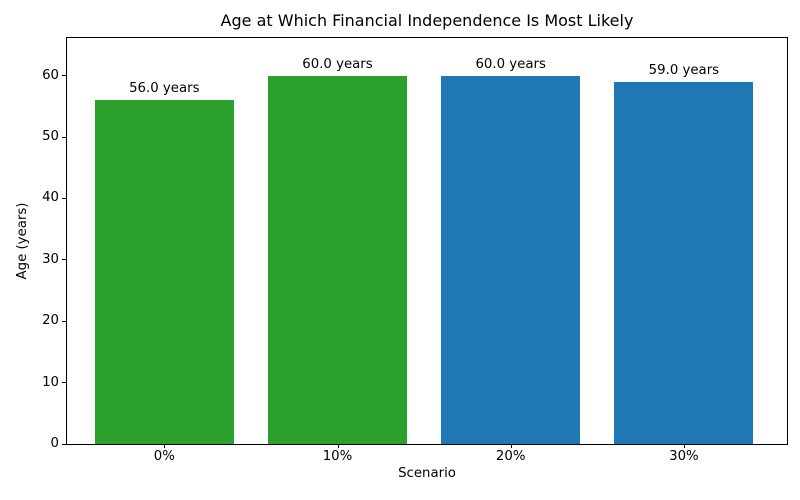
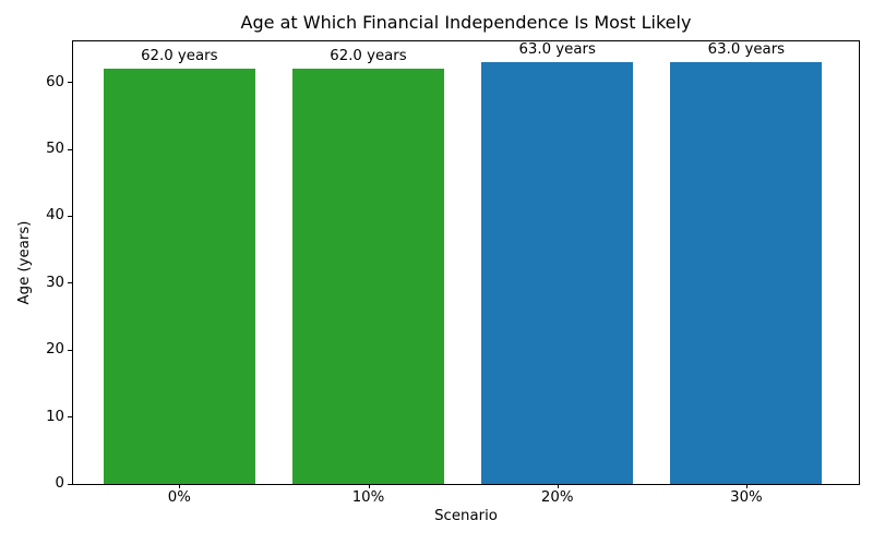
0%: 56.0 -> 62.0
10%: 60.0 -> 62.0
20%: 60.0 -> 63.0
30%: 59.0 -> 63.0
